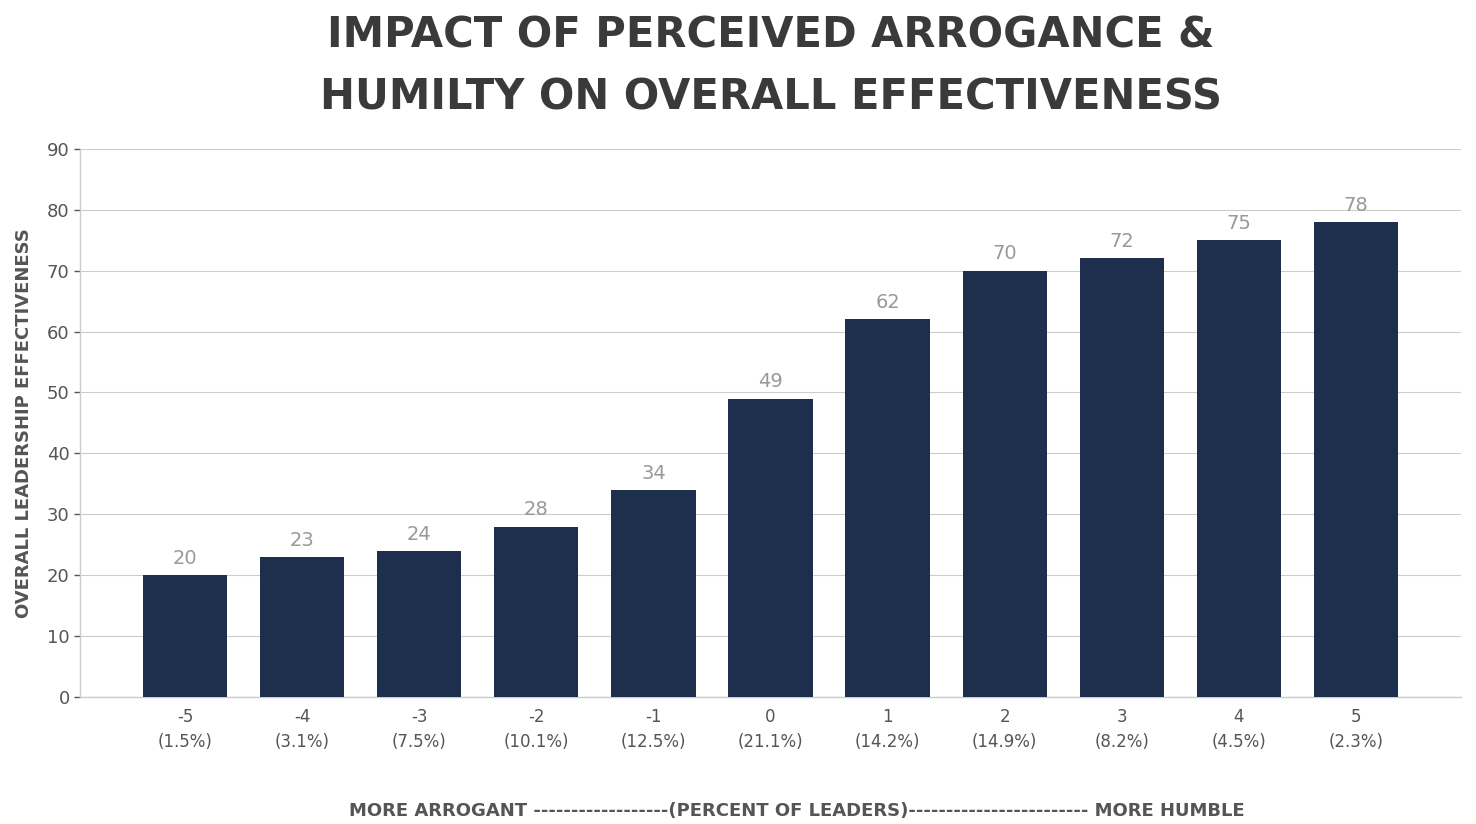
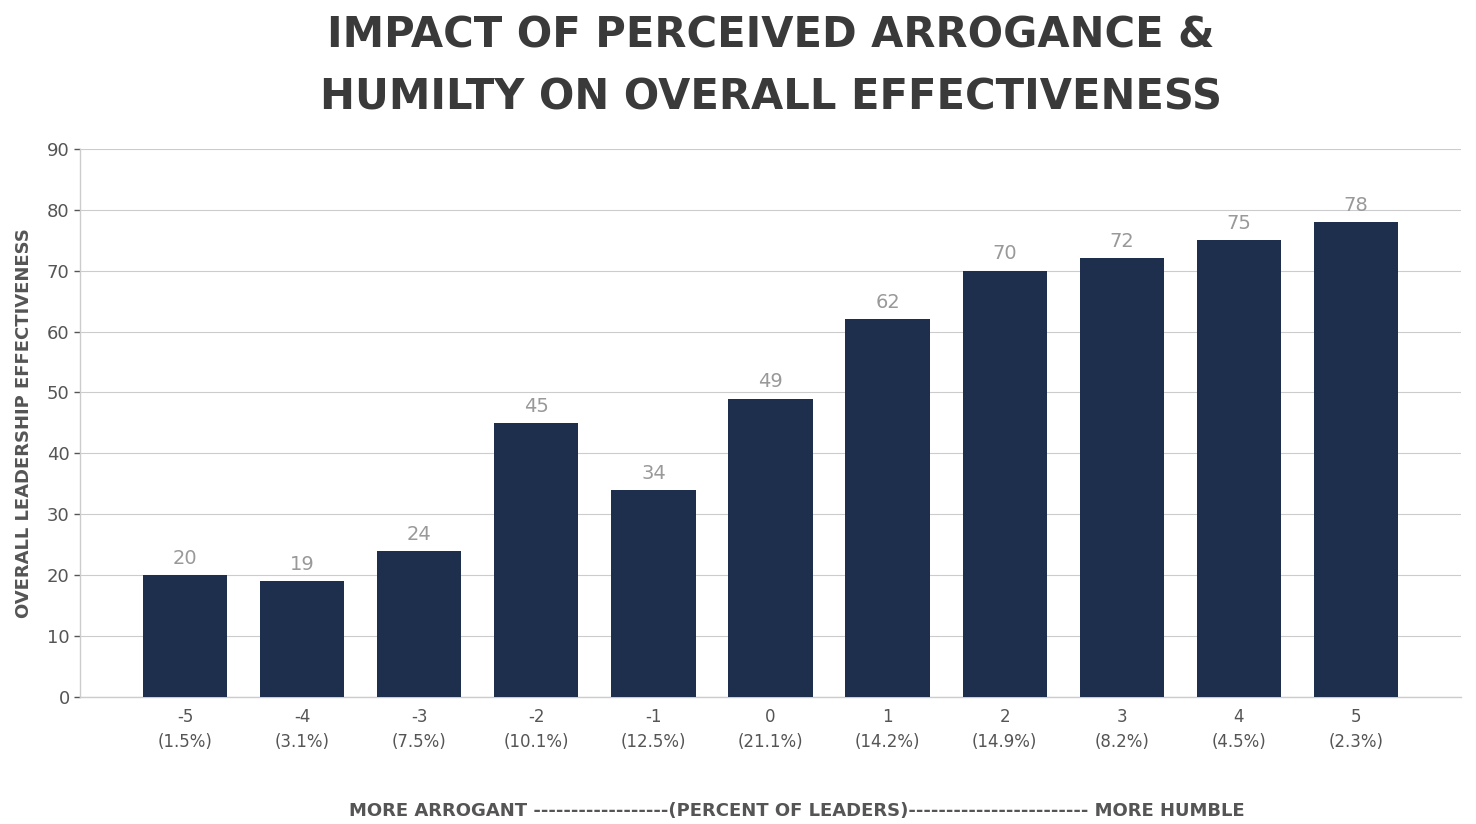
-4 (3.1%): 23 -> 19
-2 (10.1%): 28 -> 45
